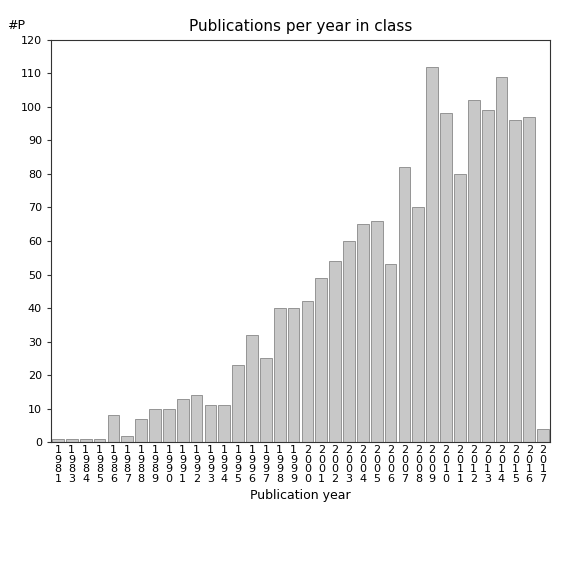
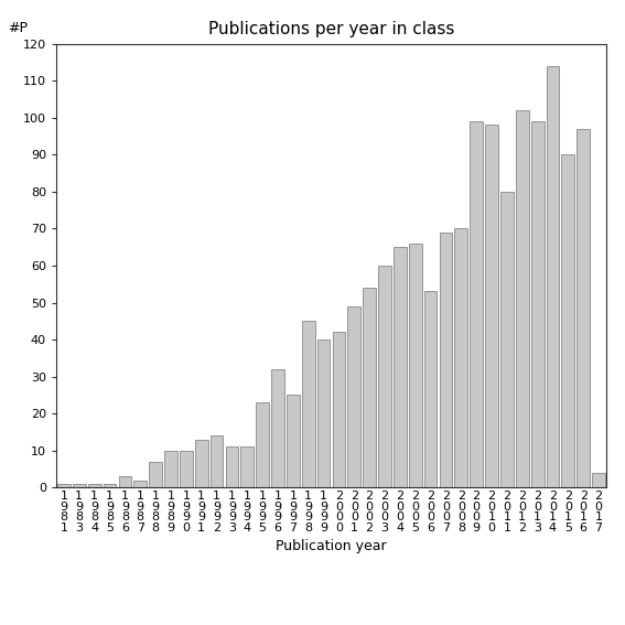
1 9 8 6: 8 -> 3
1 9 9 8: 40 -> 45
2 0 0 7: 82 -> 69
2 0 0 9: 112 -> 99
2 0 1 4: 109 -> 114
2 0 1 5: 96 -> 90
